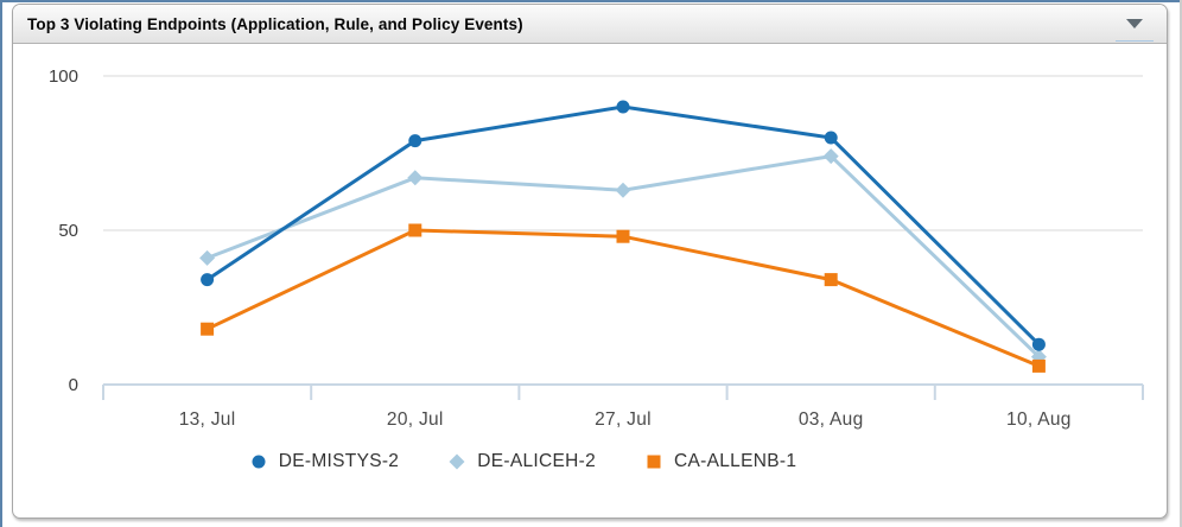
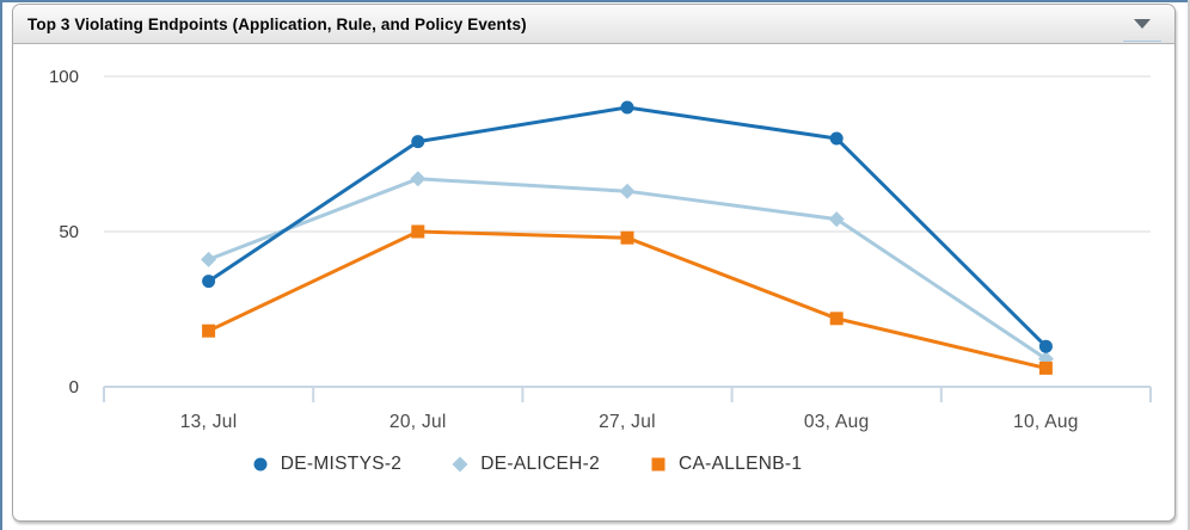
DE-ALICEH-2/03, Aug: 74 -> 54
CA-ALLENB-1/03, Aug: 34 -> 22
